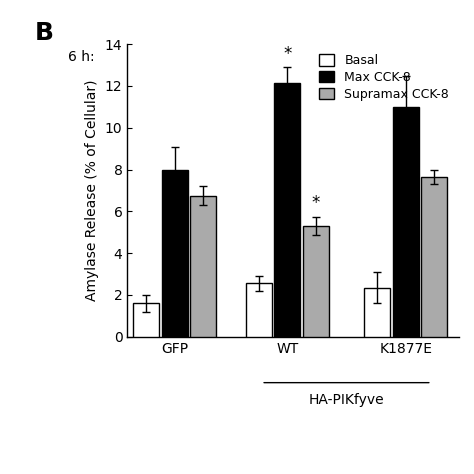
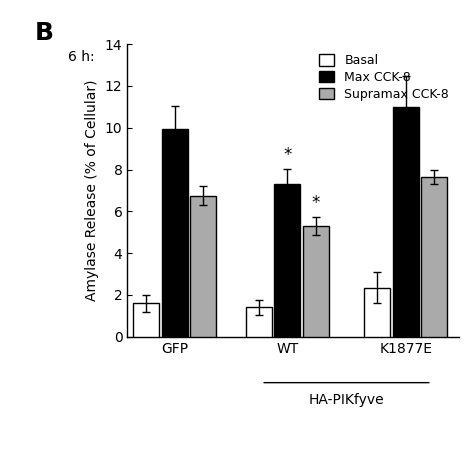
Max CCK-8/GFP: 8.00 -> 9.95
Basal/WT: 2.55 -> 1.40
Max CCK-8/WT: 12.15 -> 7.30
